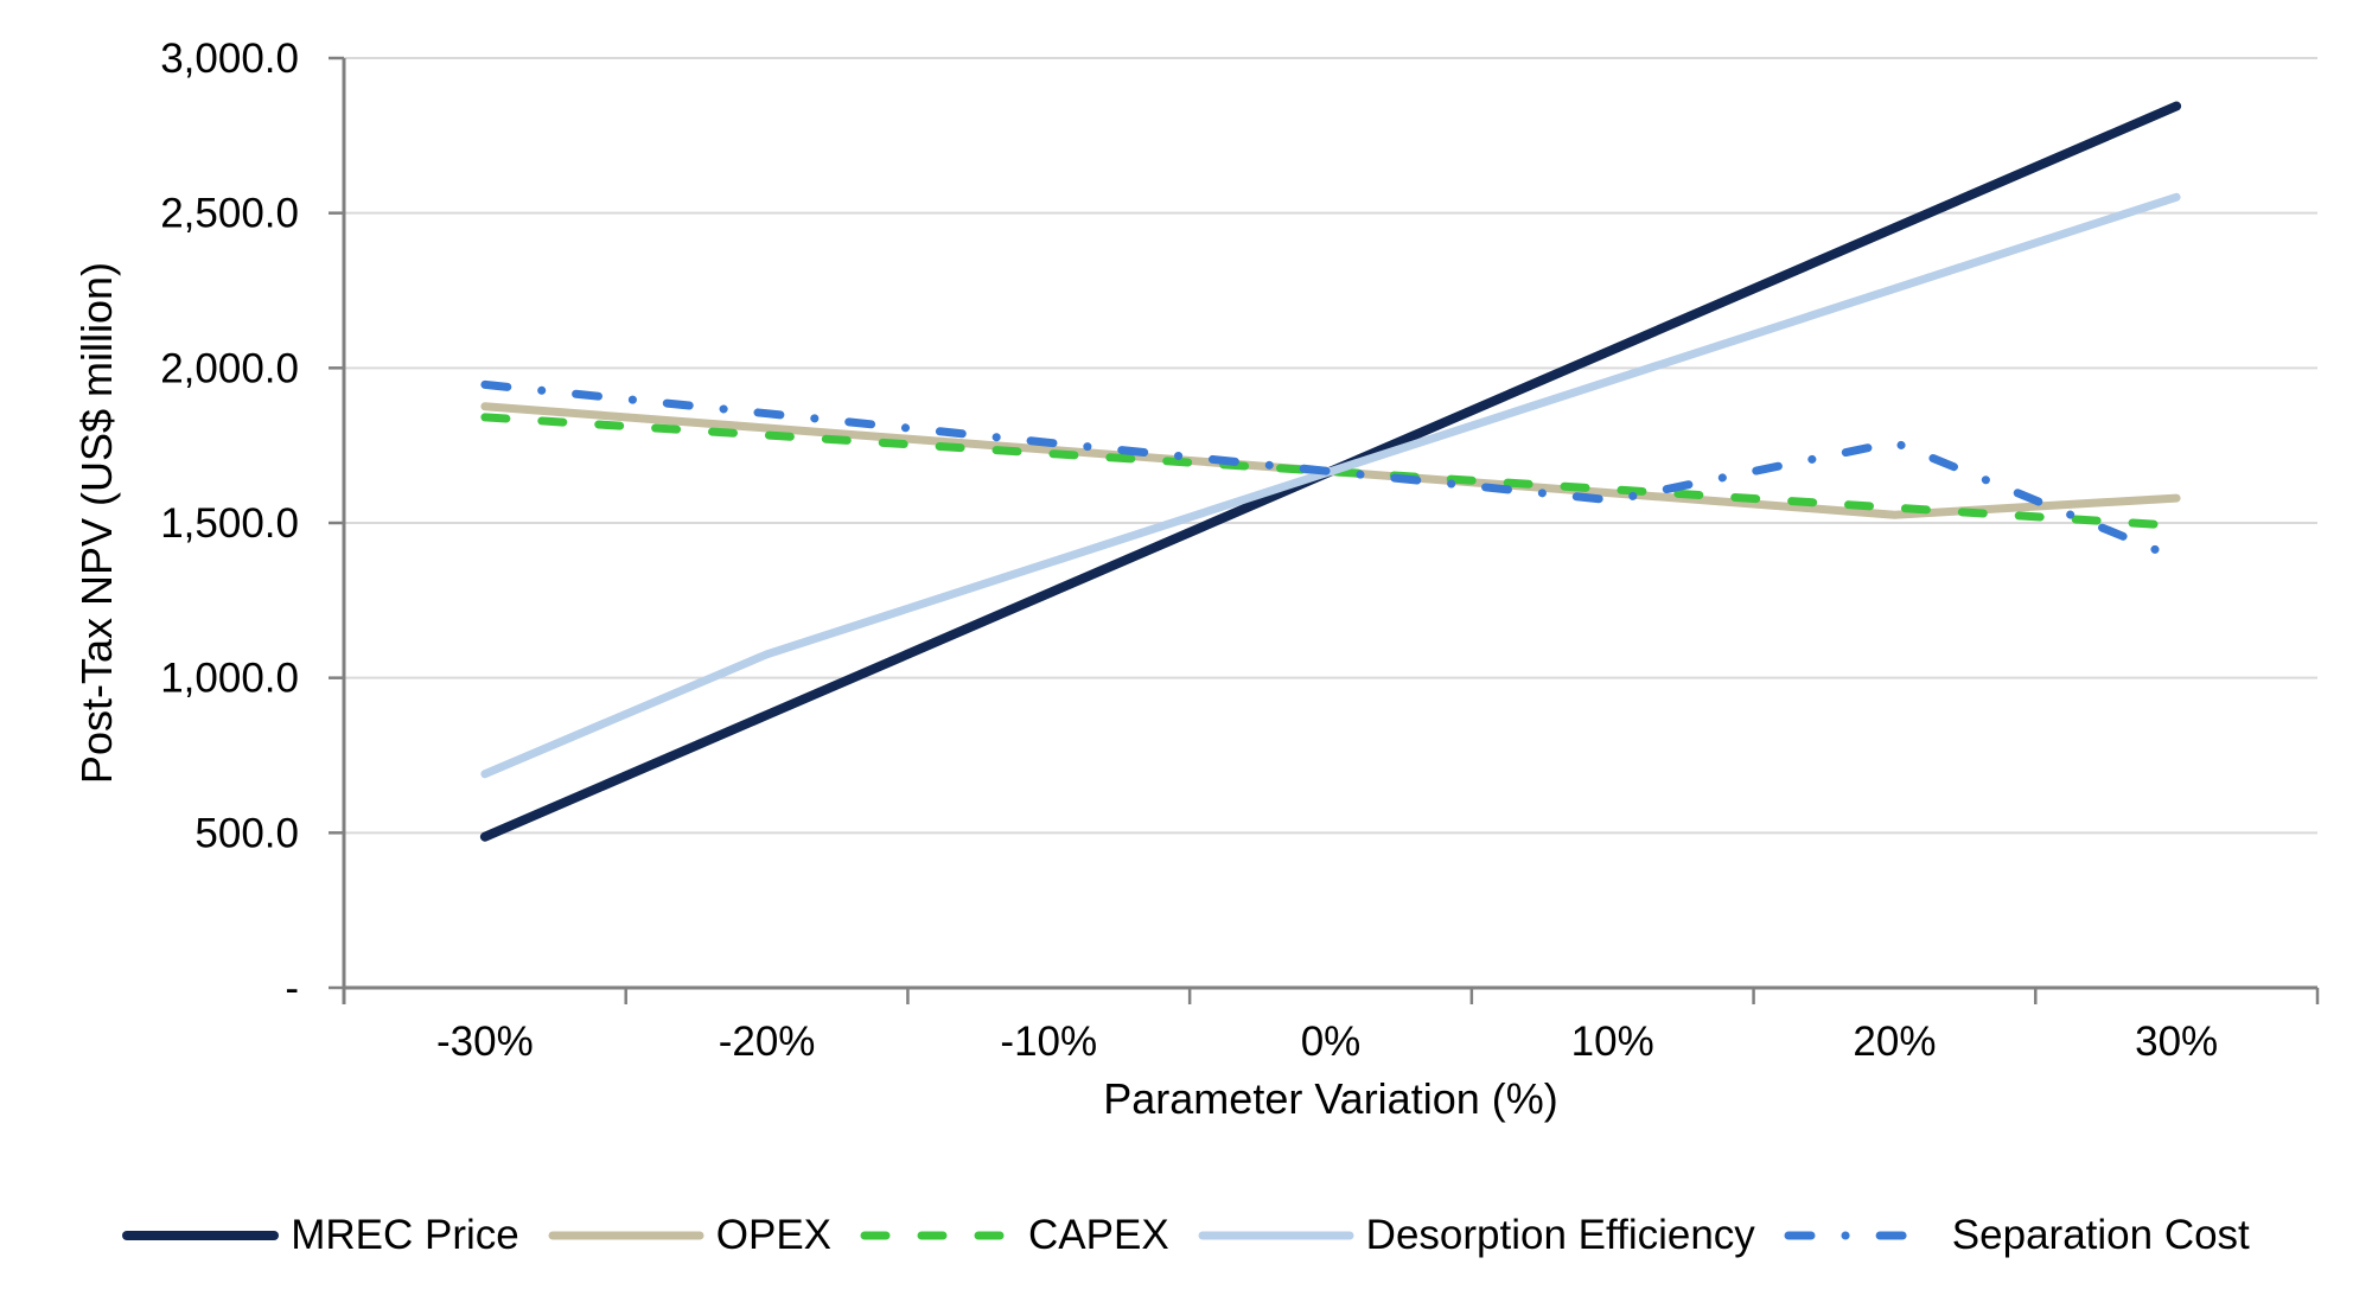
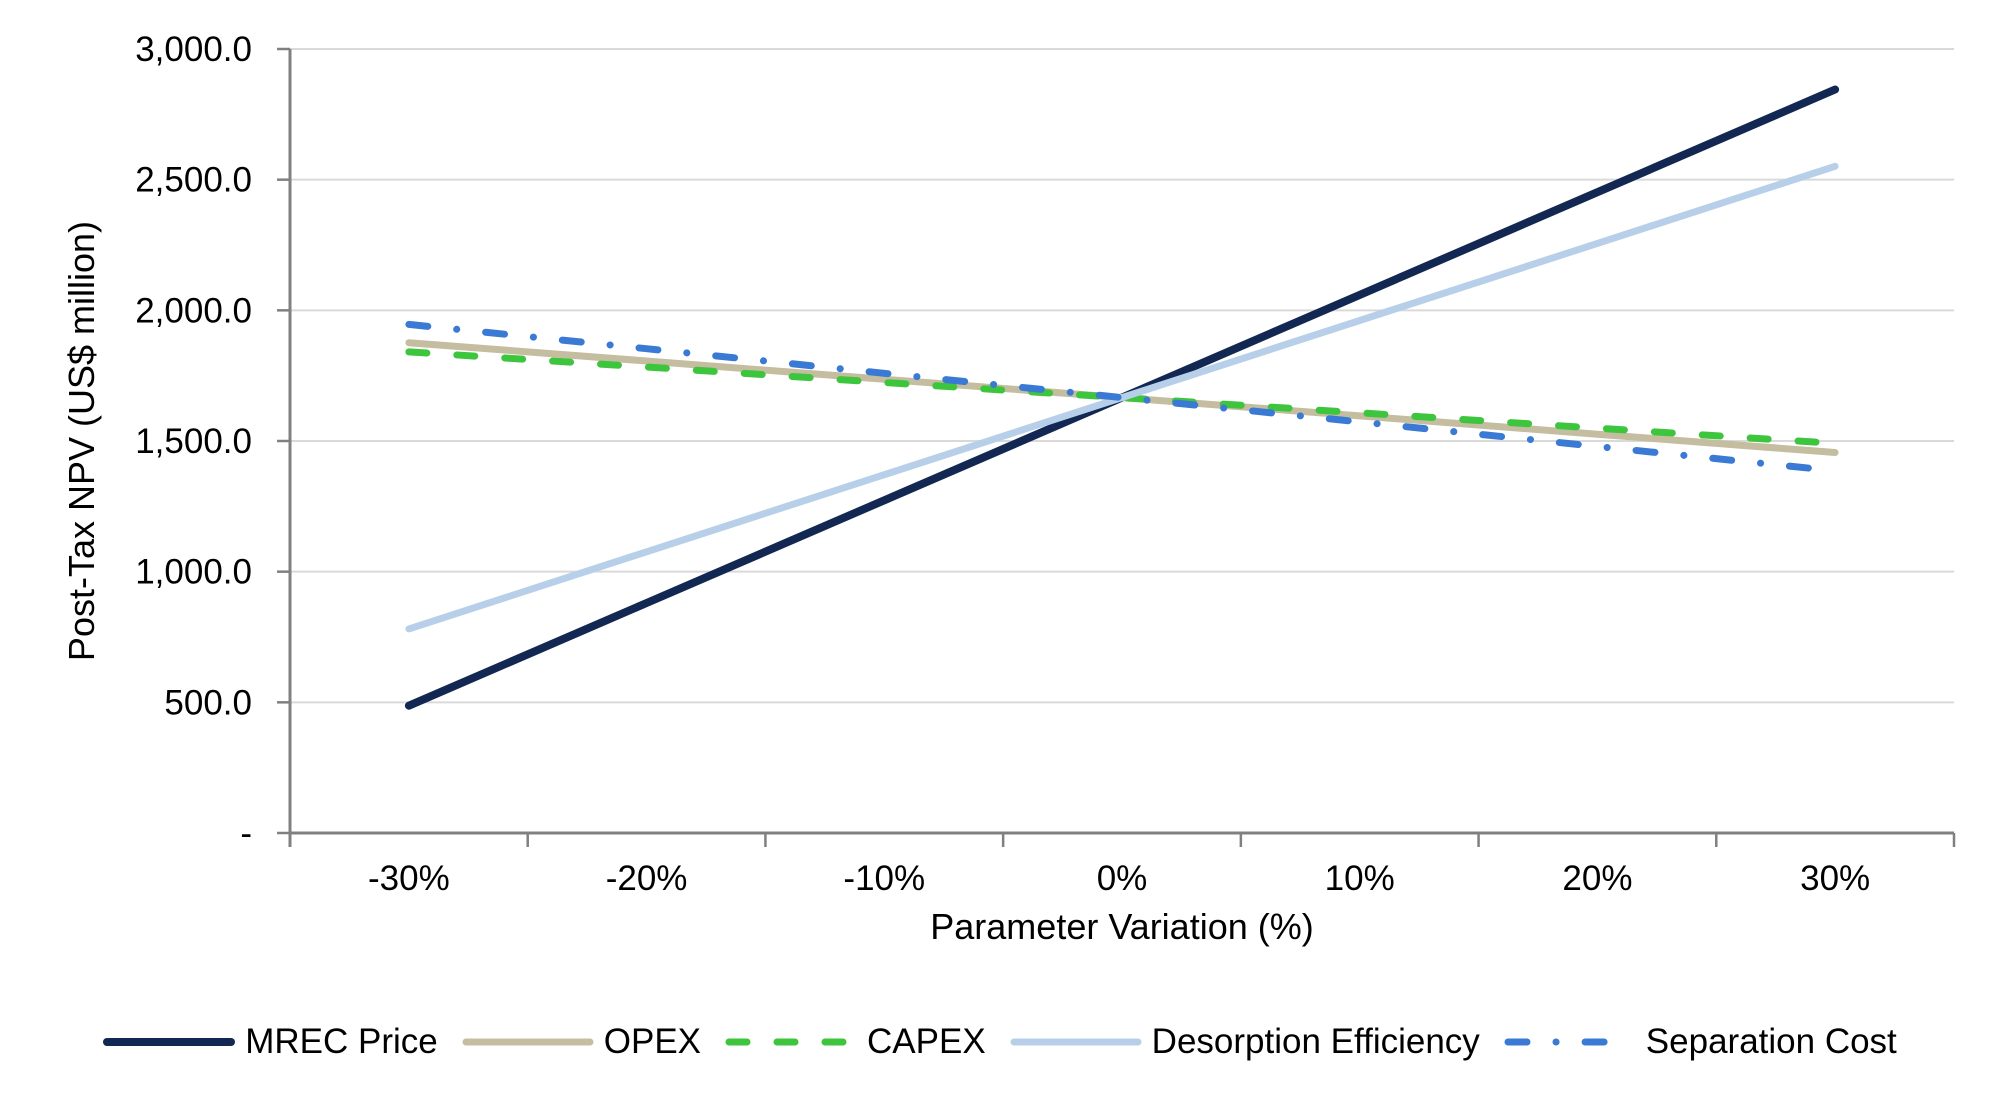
Desorption Efficiency/-30%: 690 -> 780
Separation Cost/20%: 1760 -> 1480
OPEX/30%: 1580 -> 1460
